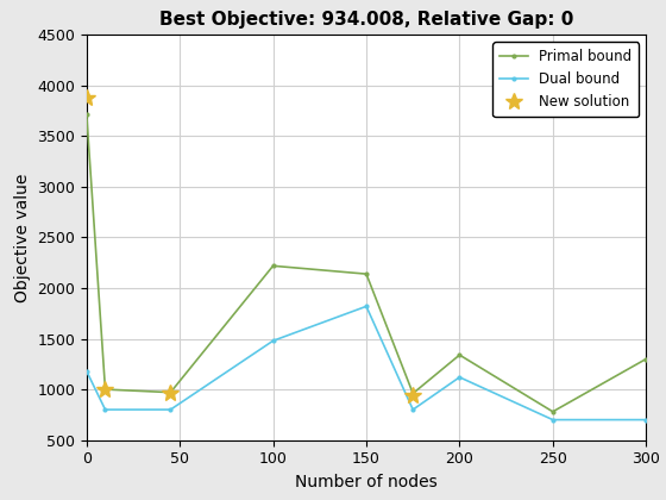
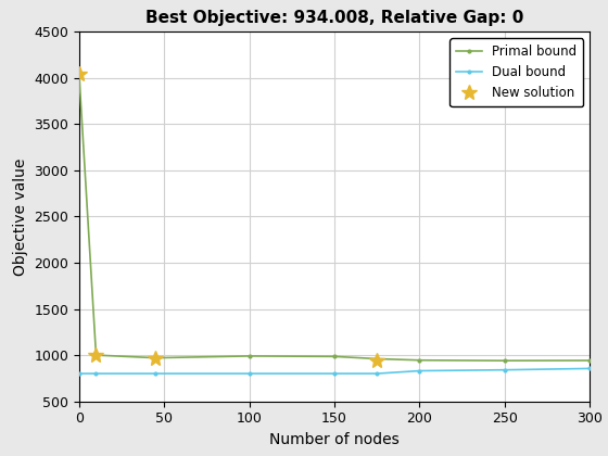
Primal bound/0: 3720 -> 4050
Dual bound/0: 1180 -> 800
New solution/0: 3880 -> 4050
Primal bound/100: 2220 -> 990
Dual bound/100: 1480 -> 800
Primal bound/150: 2140 -> 980
Dual bound/150: 1820 -> 800
Primal bound/200: 1340 -> 940
Dual bound/200: 1120 -> 830
Primal bound/250: 780 -> 940
Dual bound/250: 700 -> 840
Primal bound/300: 1300 -> 940
Dual bound/300: 700 -> 860
